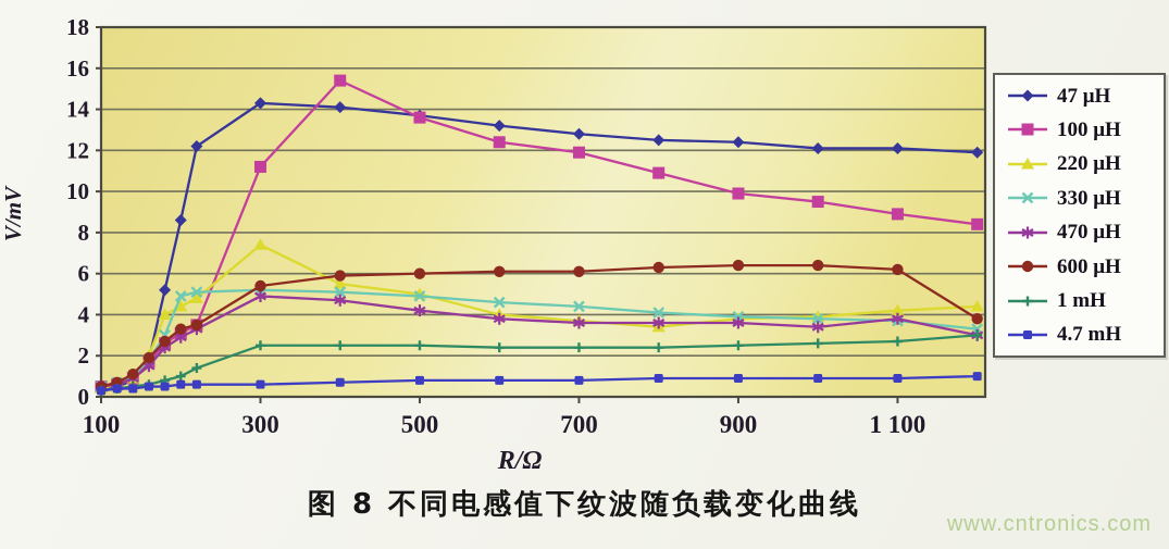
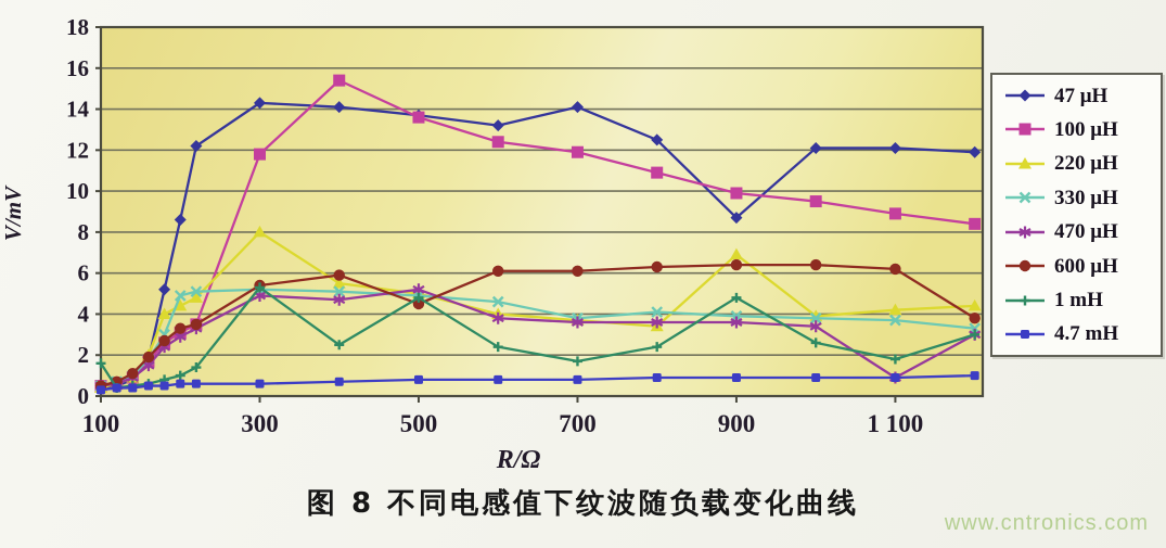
1 mH/100: 0.3 -> 1.6
100 μH/300: 11.2 -> 11.8
220 μH/300: 7.4 -> 8.0
1 mH/300: 2.5 -> 5.3
470 μH/500: 4.2 -> 5.2
600 μH/500: 6.0 -> 4.5
1 mH/500: 2.5 -> 4.8
47 μH/700: 12.8 -> 14.1
330 μH/700: 4.4 -> 3.8
1 mH/700: 2.4 -> 1.7
47 μH/900: 12.4 -> 8.7
220 μH/900: 3.8 -> 6.9
1 mH/900: 2.5 -> 4.8
470 μH/1100: 3.8 -> 0.9
1 mH/1100: 2.7 -> 1.8
